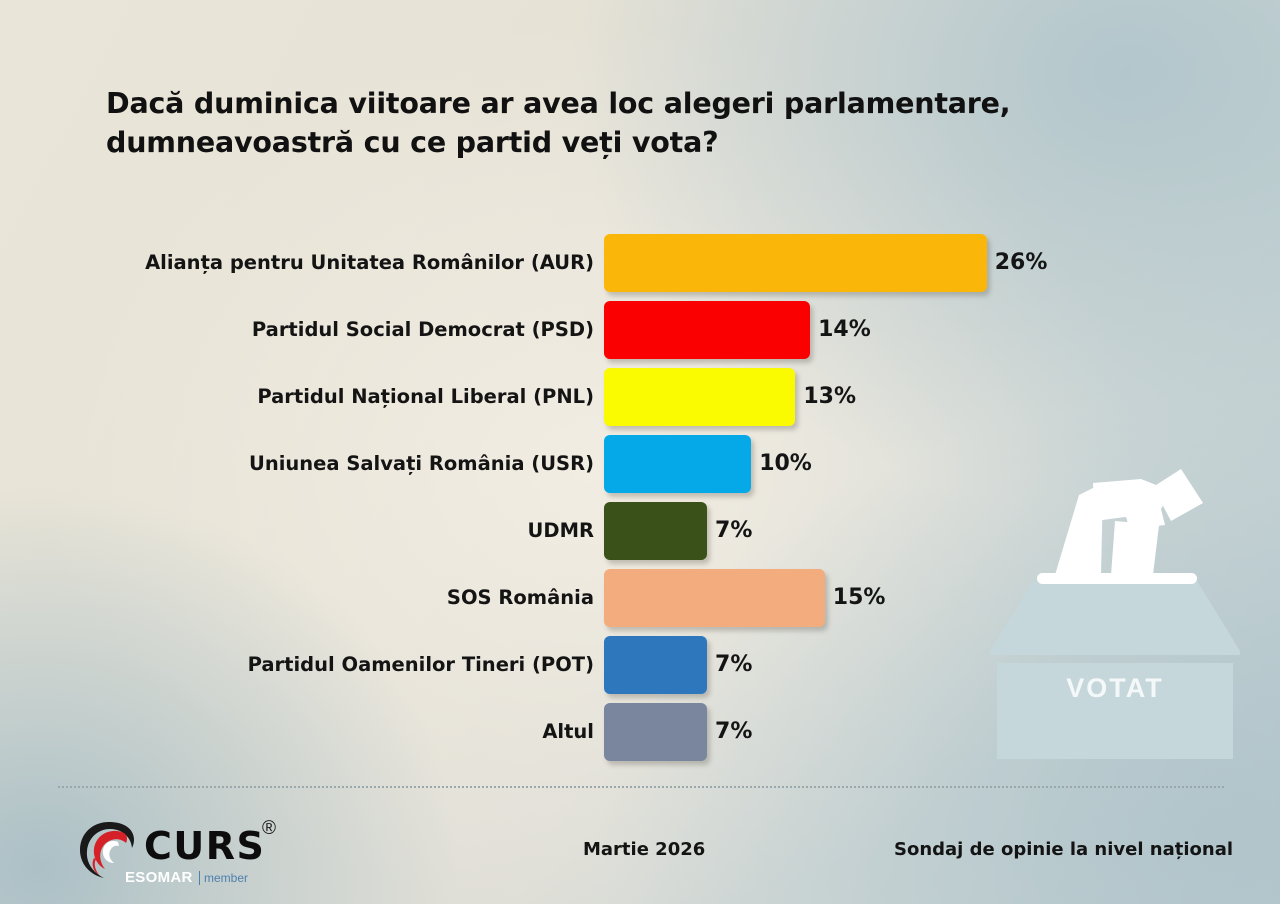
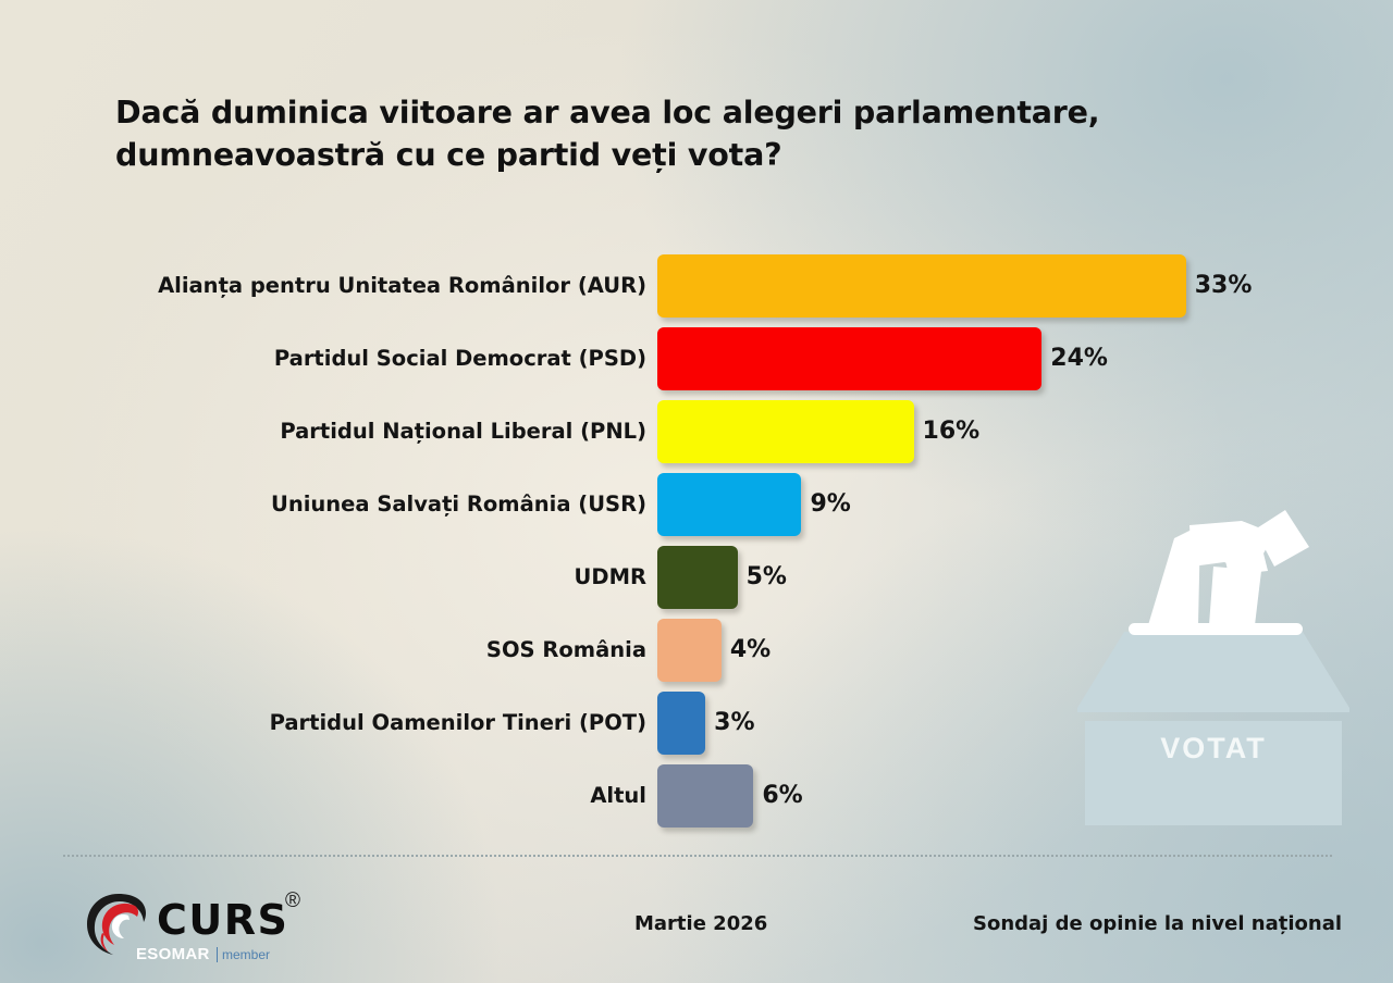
Alianța pentru Unitatea Românilor (AUR): 26% -> 33%
Partidul Social Democrat (PSD): 14% -> 24%
Partidul Național Liberal (PNL): 13% -> 16%
Uniunea Salvați România (USR): 10% -> 9%
UDMR: 7% -> 5%
SOS România: 15% -> 4%
Partidul Oamenilor Tineri (POT): 7% -> 3%
Altul: 7% -> 6%
